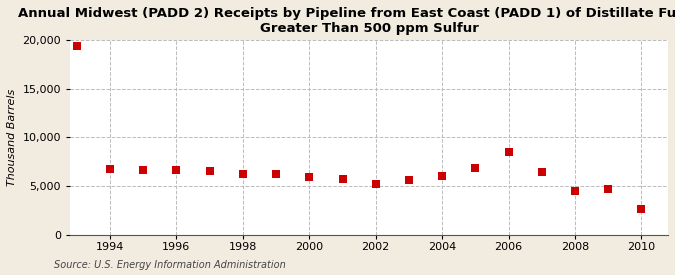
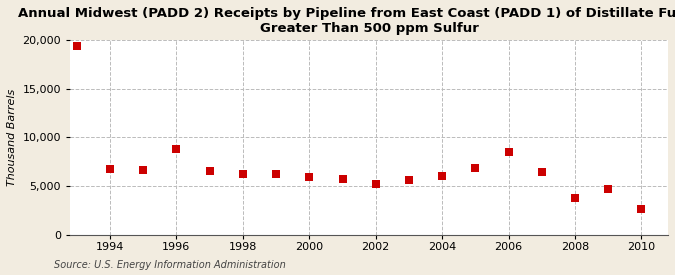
1996: 6,600 -> 8,800
2008: 4,500 -> 3,800
